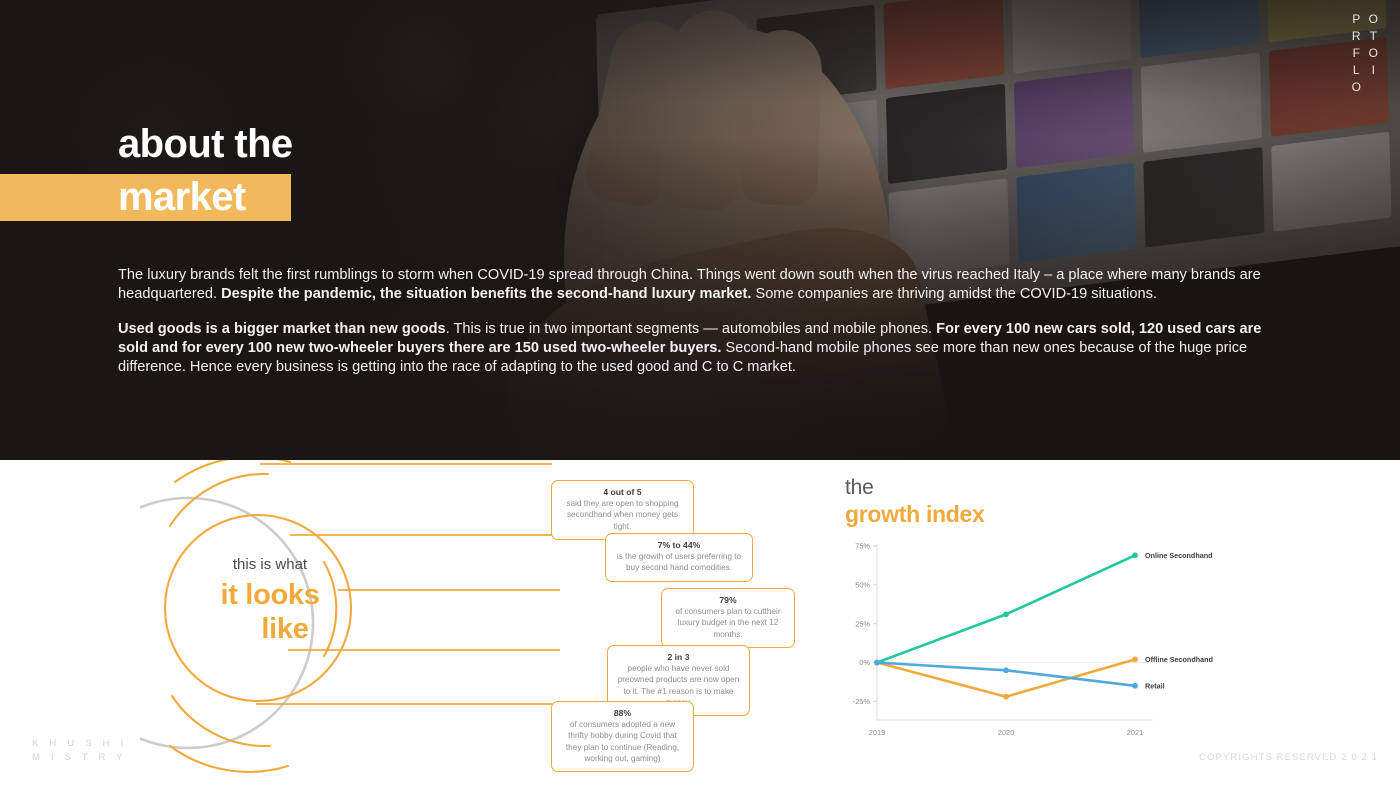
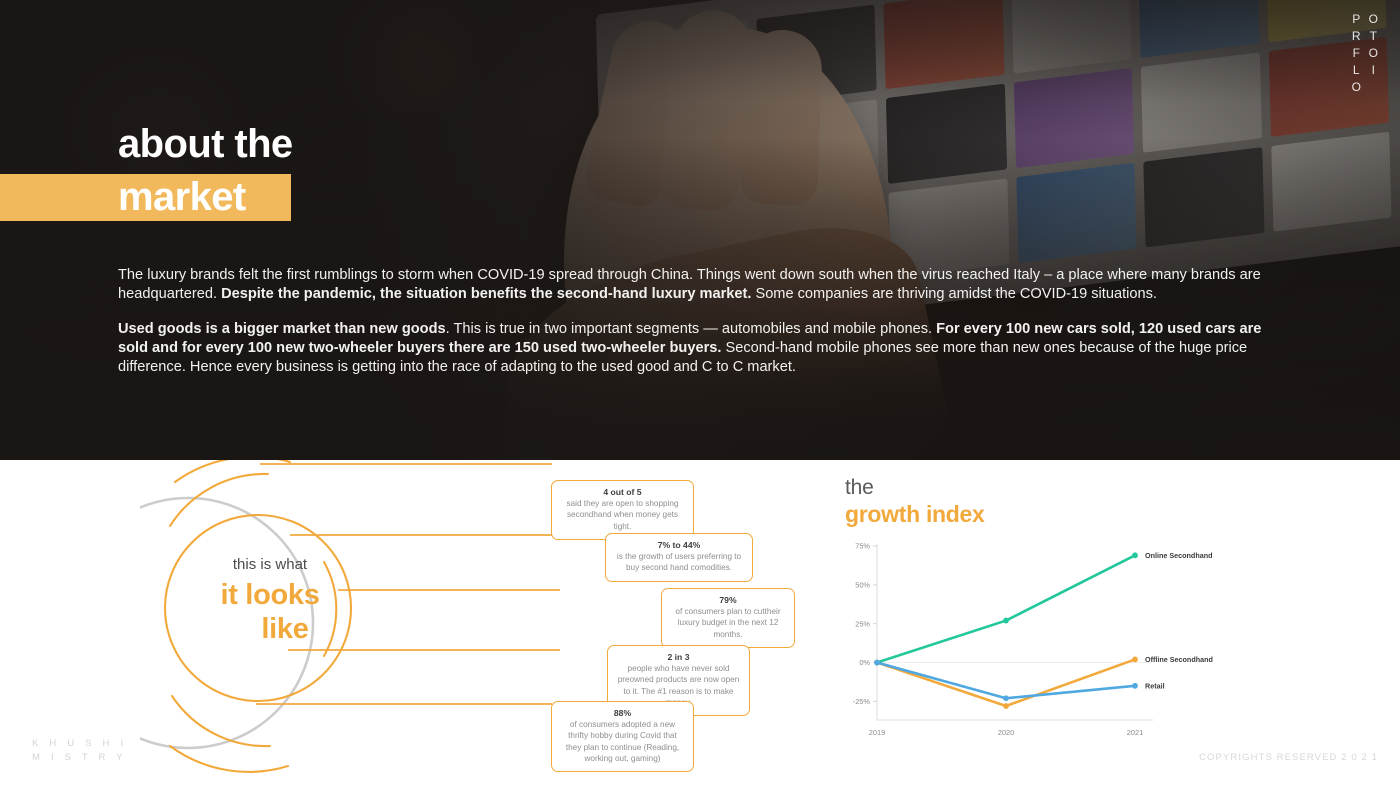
Online Secondhand/2020: 31% -> 27%
Offline Secondhand/2020: -22% -> -28%
Retail/2020: -5% -> -23%
